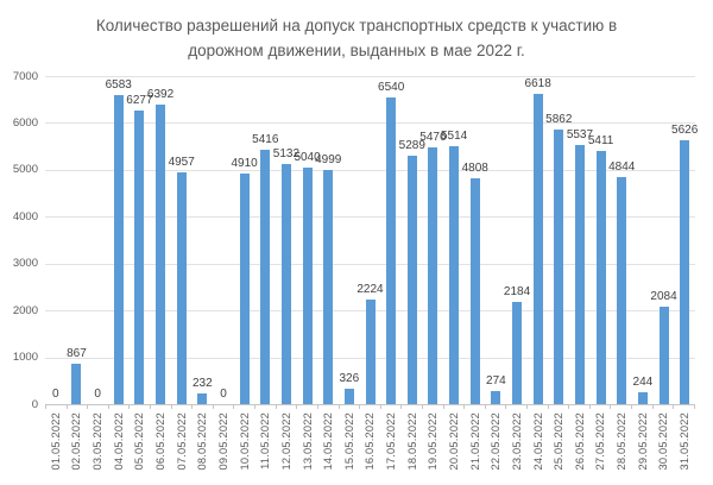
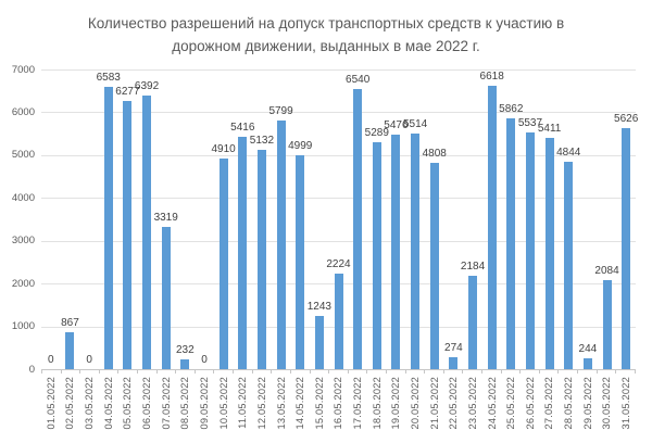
07.05.2022: 4957 -> 3319
13.05.2022: 5040 -> 5799
15.05.2022: 326 -> 1243
